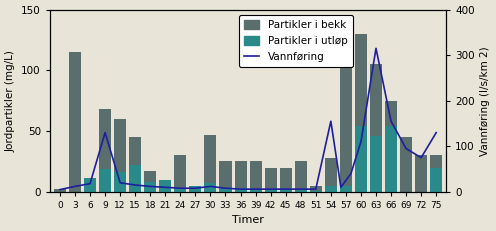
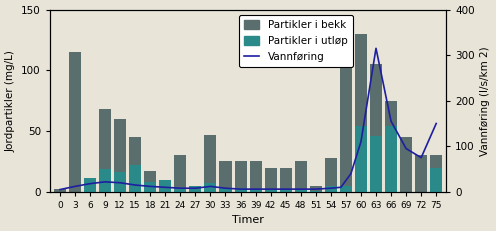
Vannføring/9: 130 -> 22
Vannføring/54: 155 -> 8
Vannføring/75: 130 -> 150
